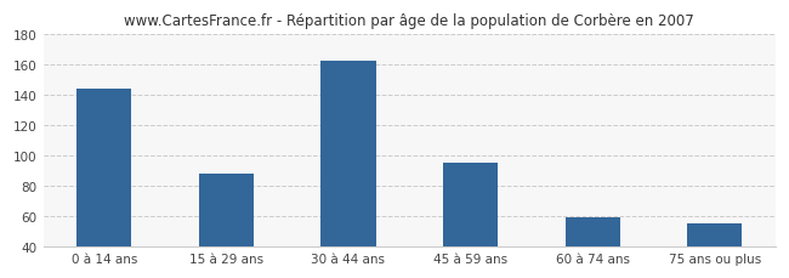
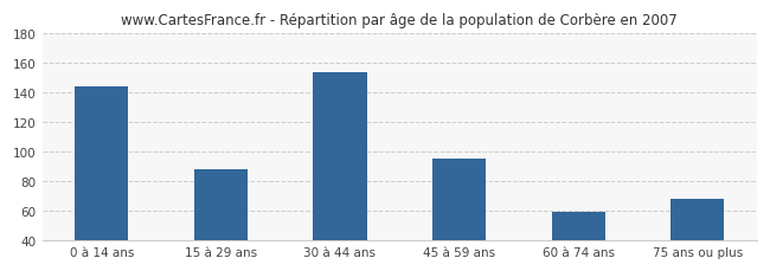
30 à 44 ans: 163 -> 154
75 ans ou plus: 55 -> 68
